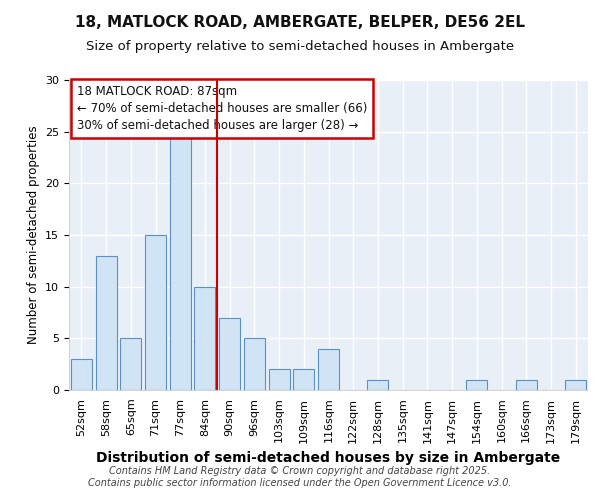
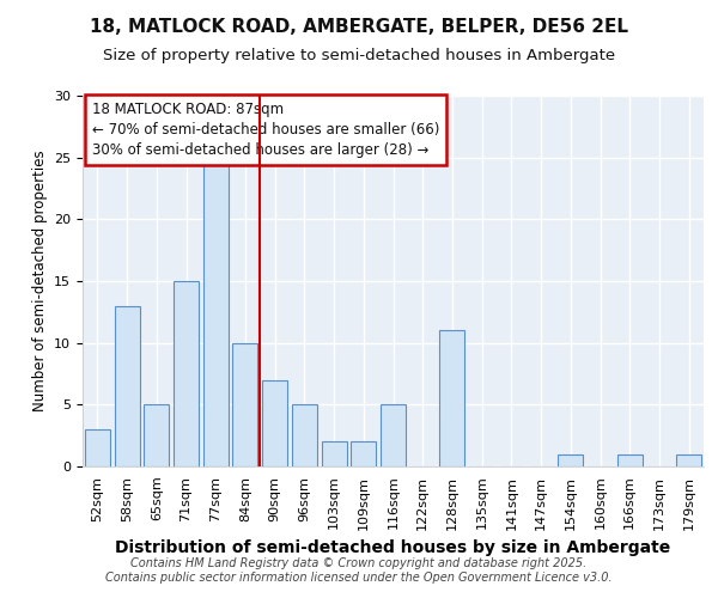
116sqm: 4 -> 5
128sqm: 1 -> 11
